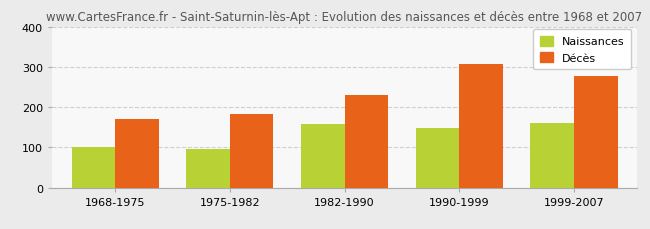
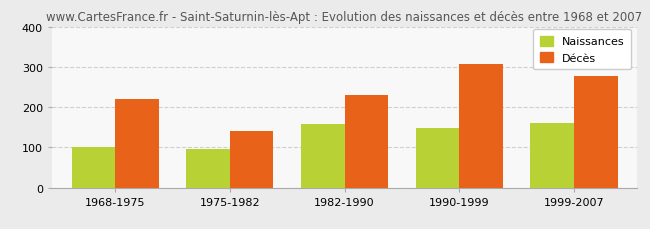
Décès/1968-1975: 171 -> 220
Décès/1975-1982: 183 -> 140
